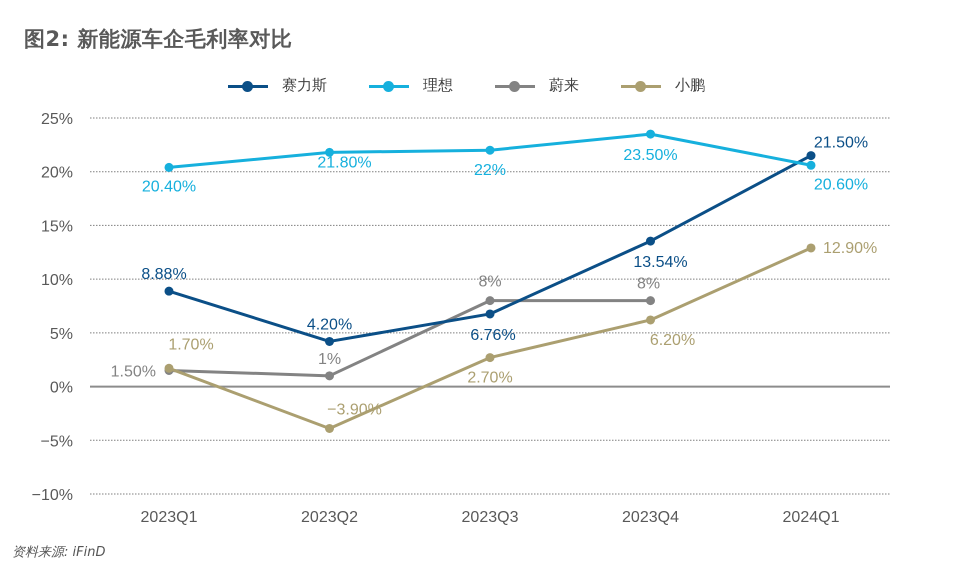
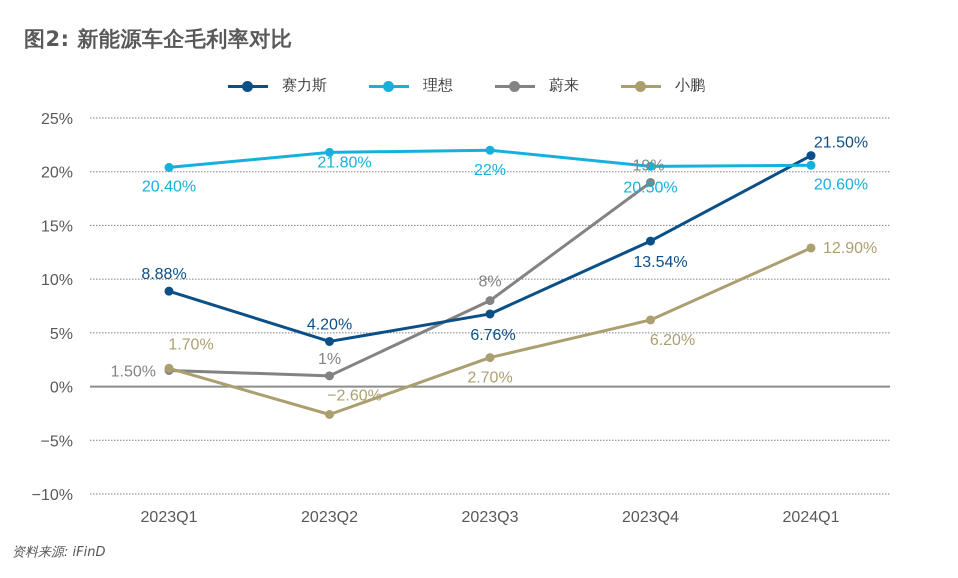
小鹏/2023Q2: −3.90% -> −2.60%
理想/2023Q4: 23.50% -> 20.50%
蔚来/2023Q4: 8% -> 19%
